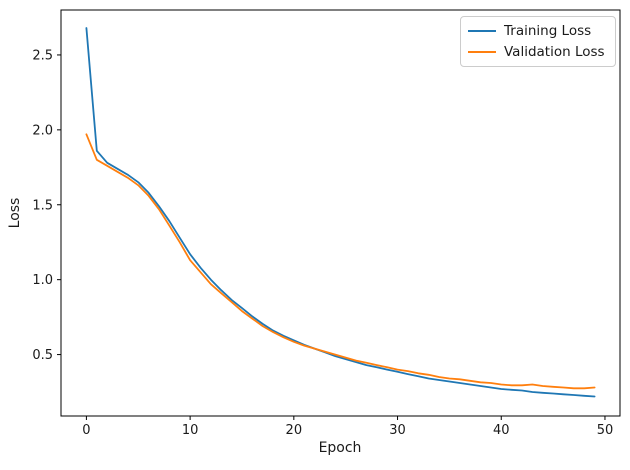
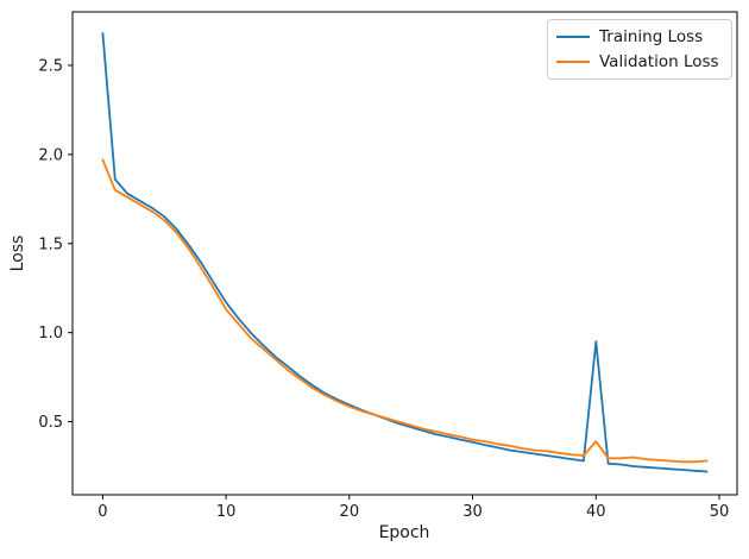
Training Loss/40: 0.27 -> 0.95
Validation Loss/40: 0.30 -> 0.39
